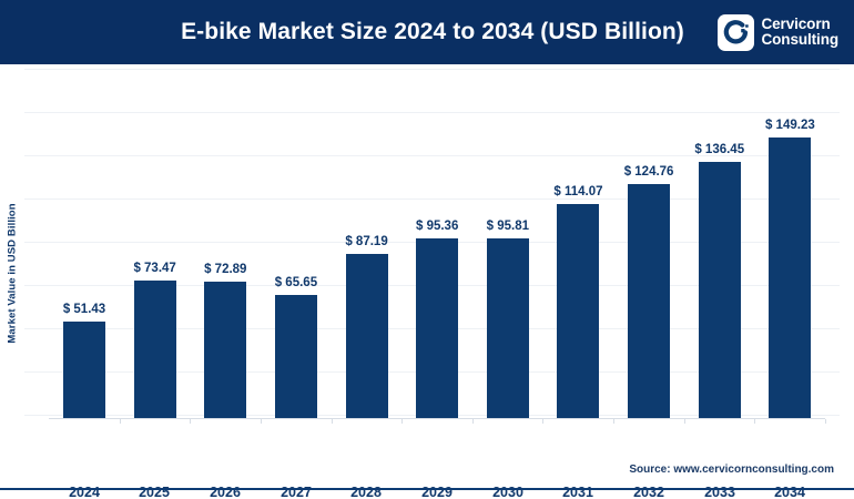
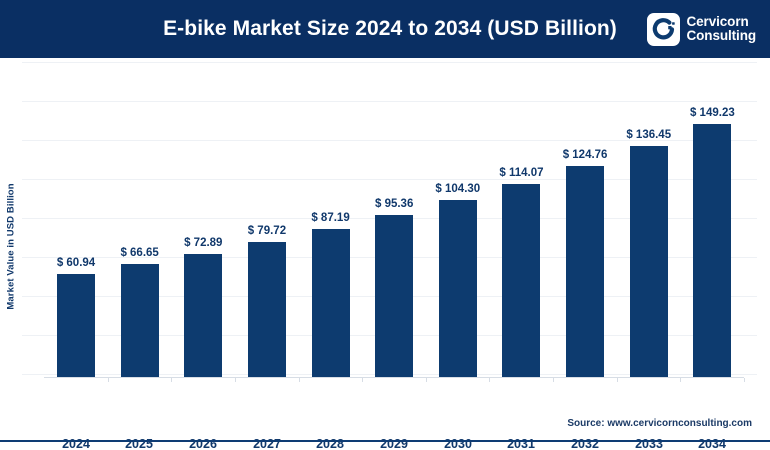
2024: 51.43 -> 60.94
2025: 73.47 -> 66.65
2027: 65.65 -> 79.72
2030: 95.81 -> 104.30
